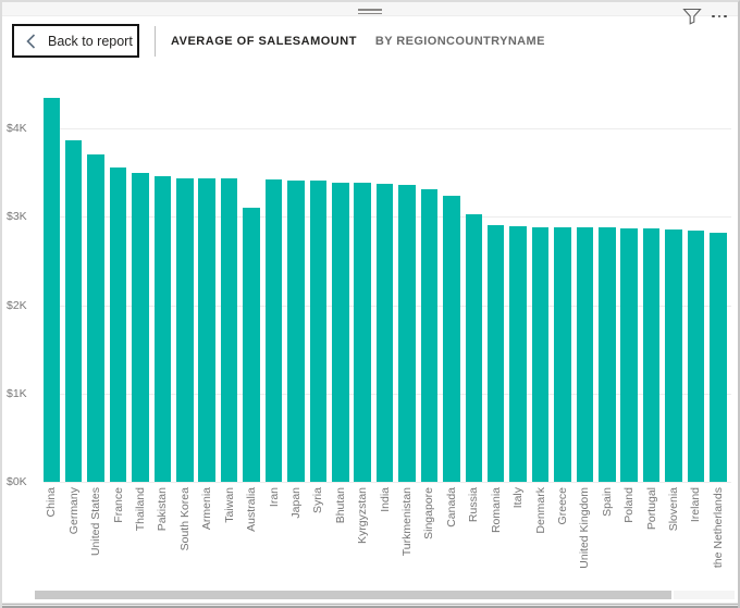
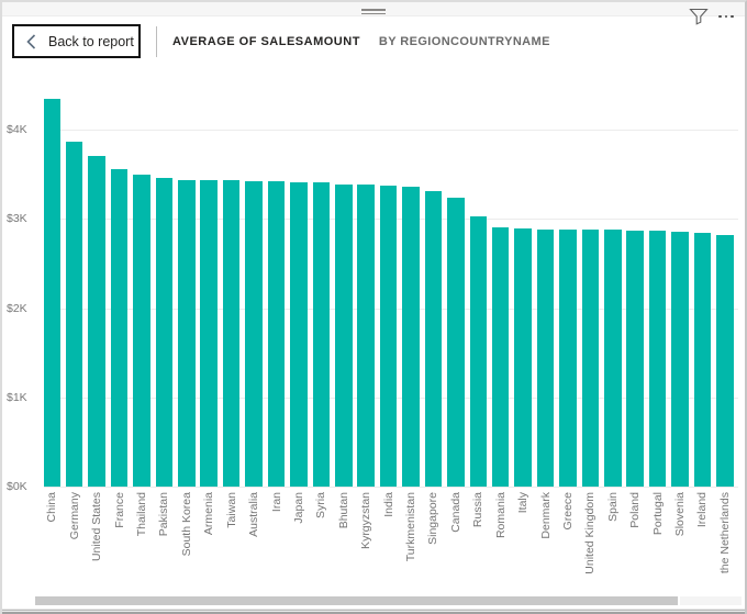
Australia: $3.1K -> $3.4K
